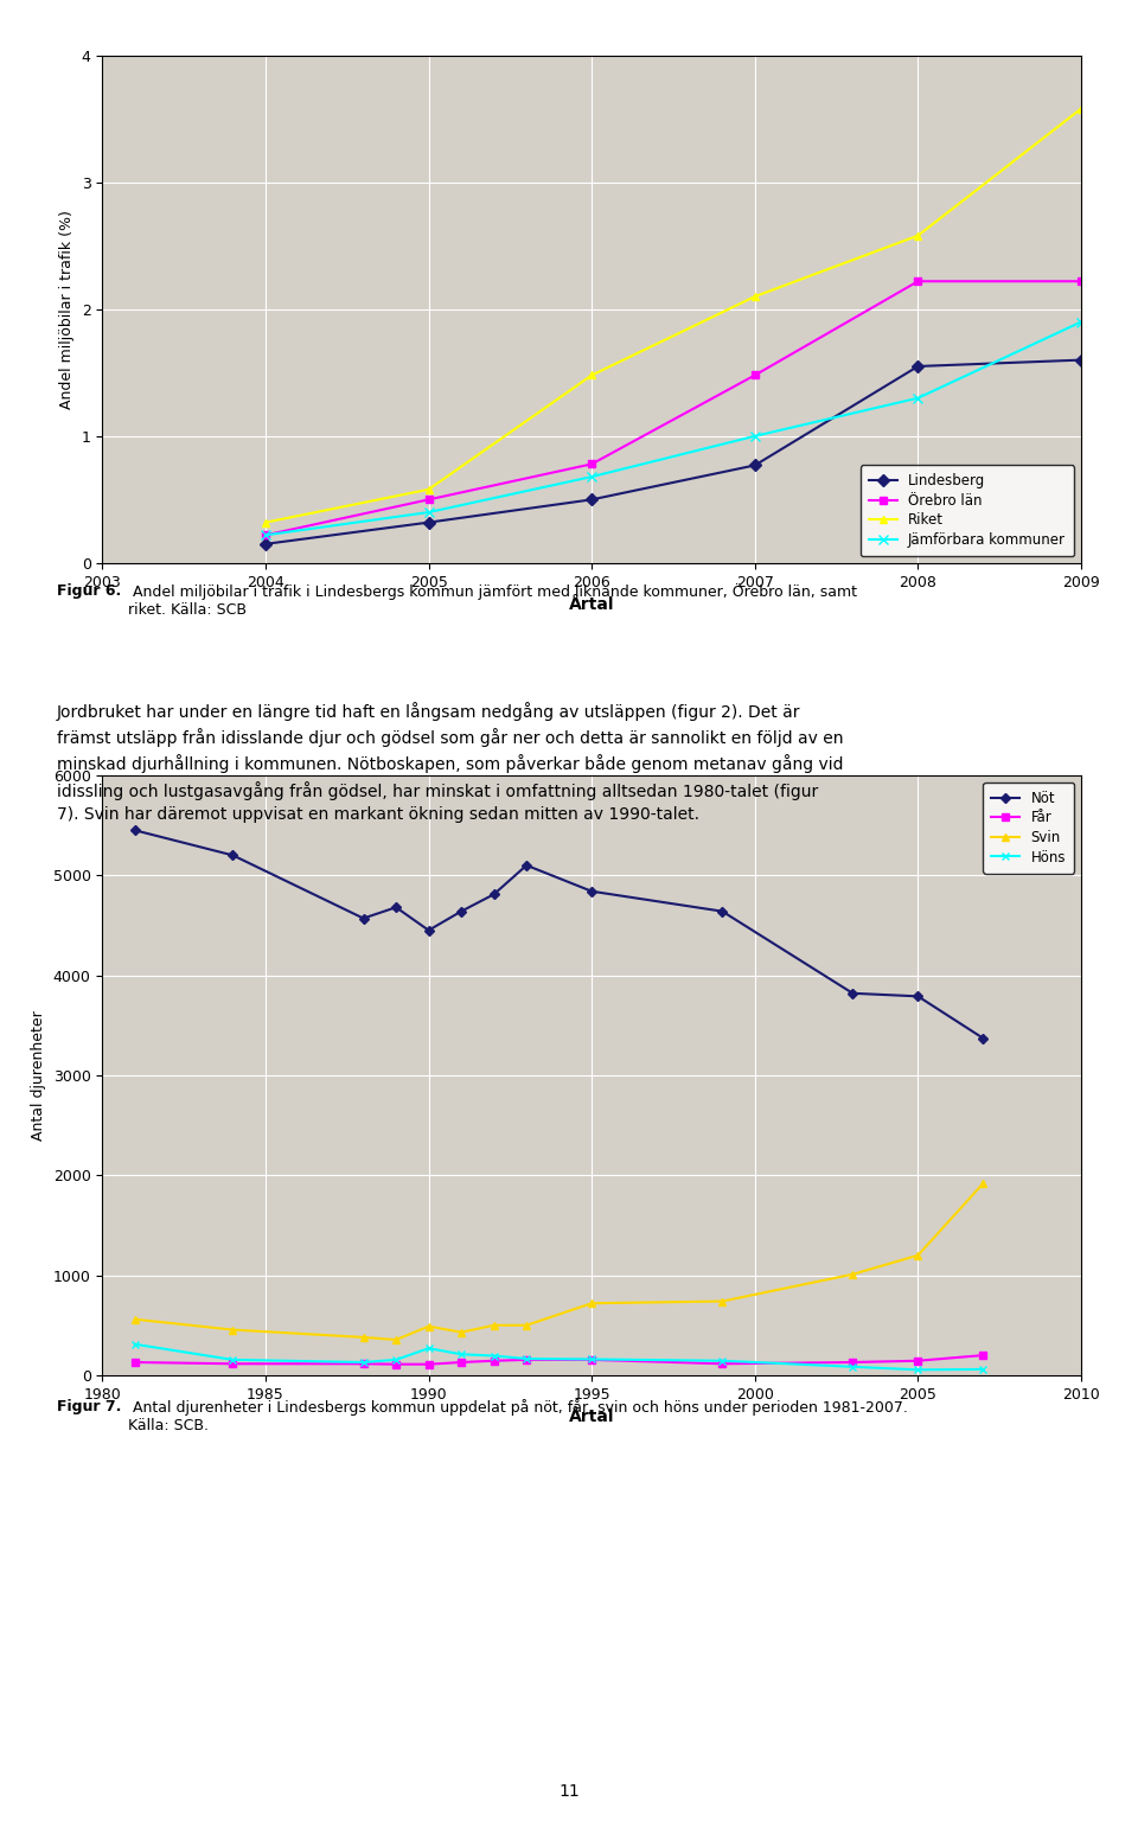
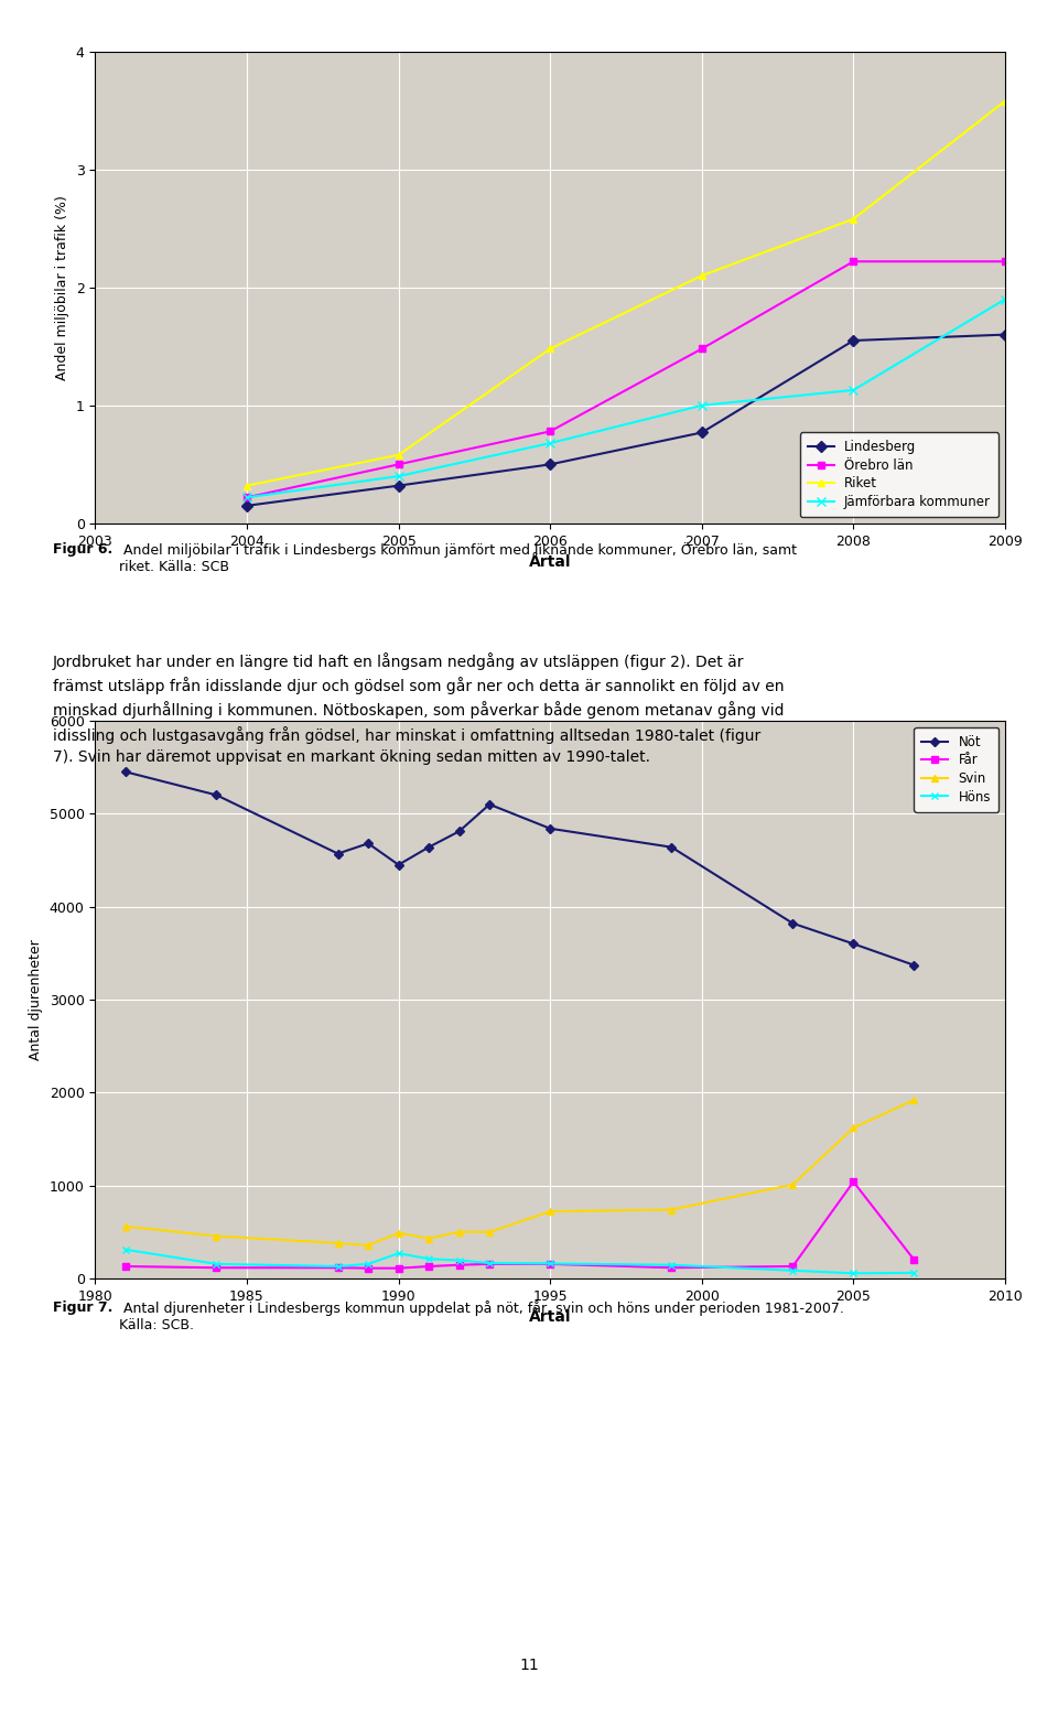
Jämförbara kommuner/2008: 1.30 -> 1.13
Nöt/2005: 3790 -> 3600
Får/2005: 140 -> 1040
Svin/2005: 1200 -> 1620
